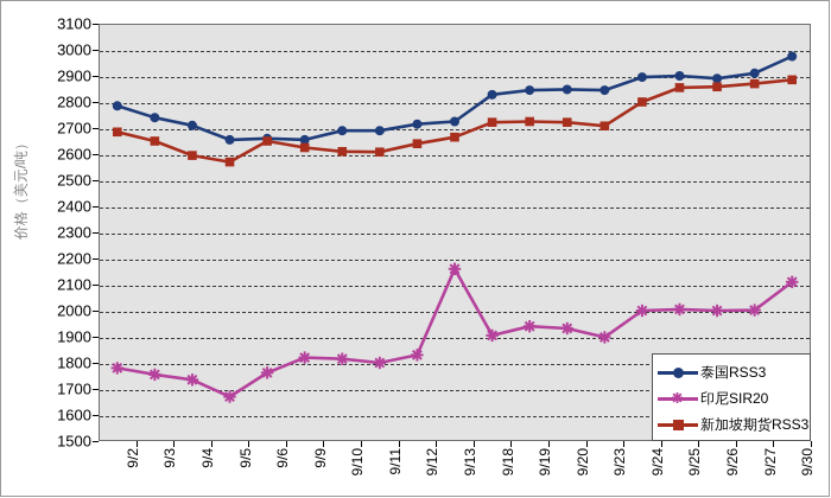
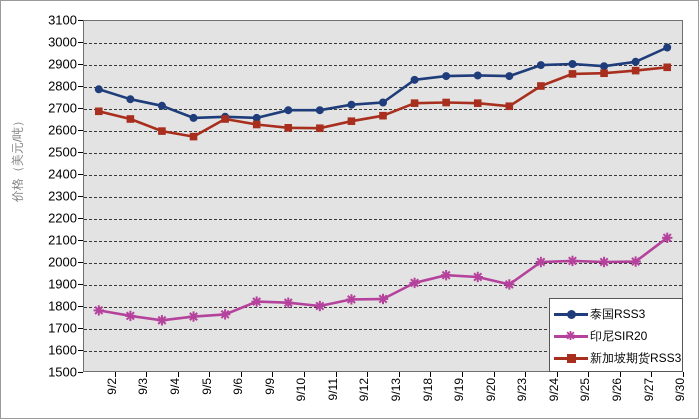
印尼SIR20/9/5: 1670 -> 1750
印尼SIR20/9/13: 2160 -> 1830
